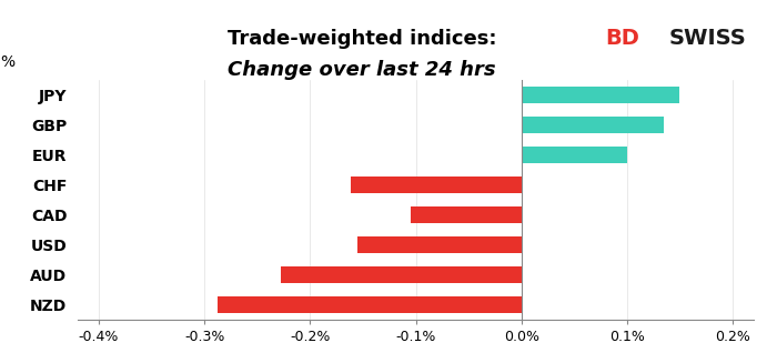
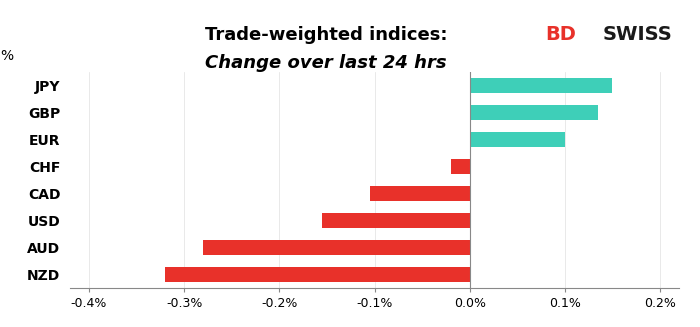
CHF: -0.162% -> -0.020%
AUD: -0.228% -> -0.280%
NZD: -0.288% -> -0.320%
